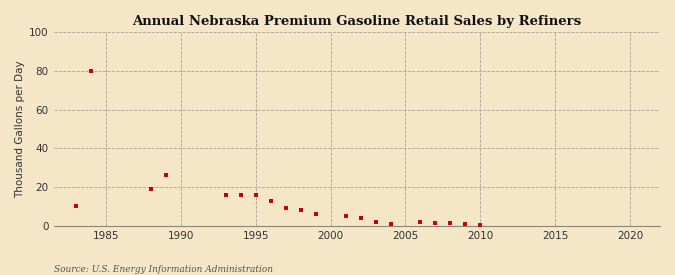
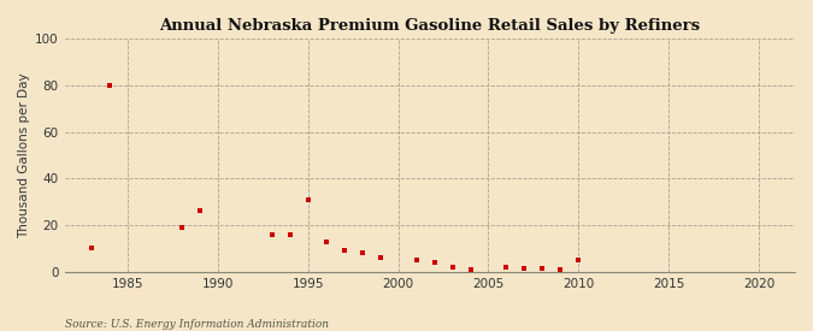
1995: 16 -> 31
2010: 0 -> 5
